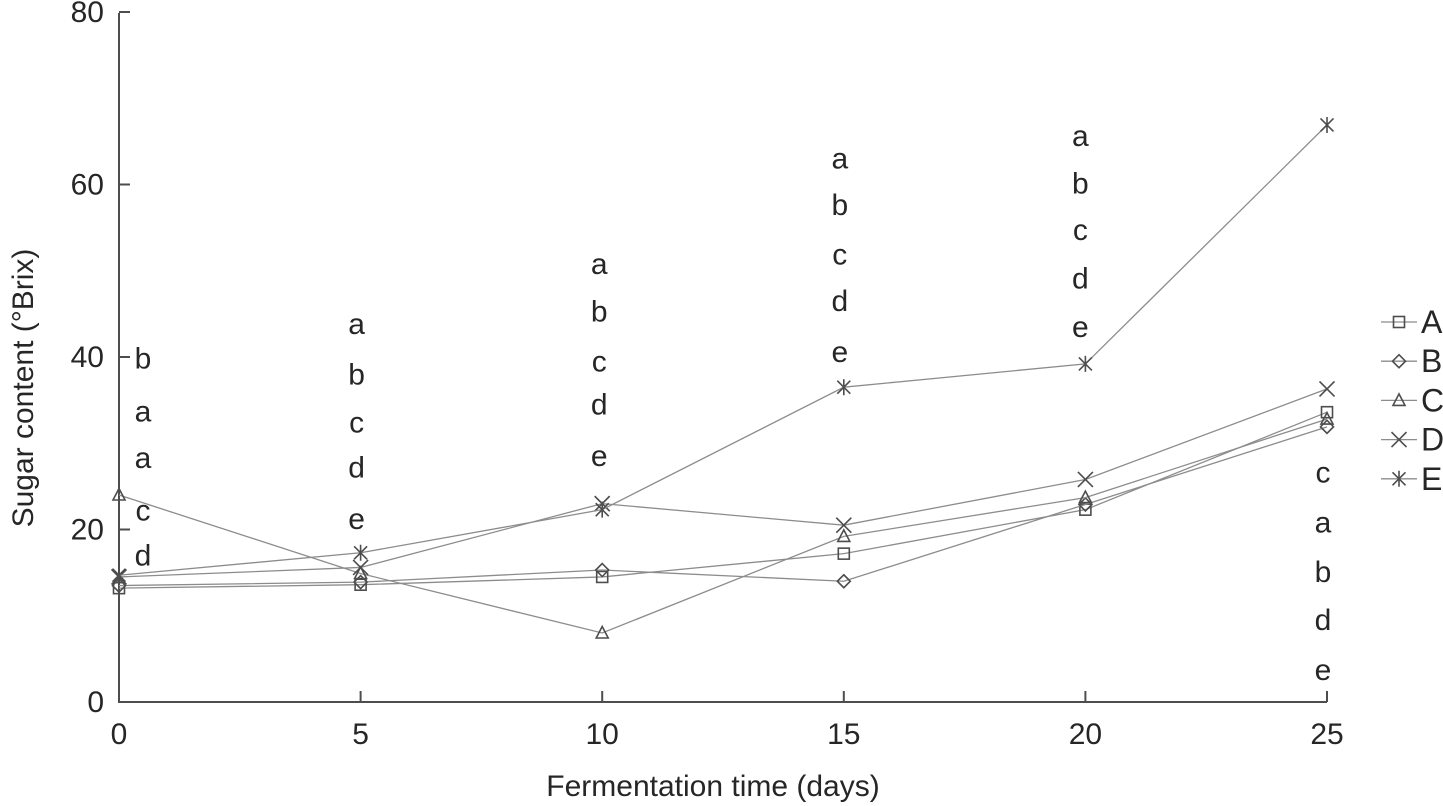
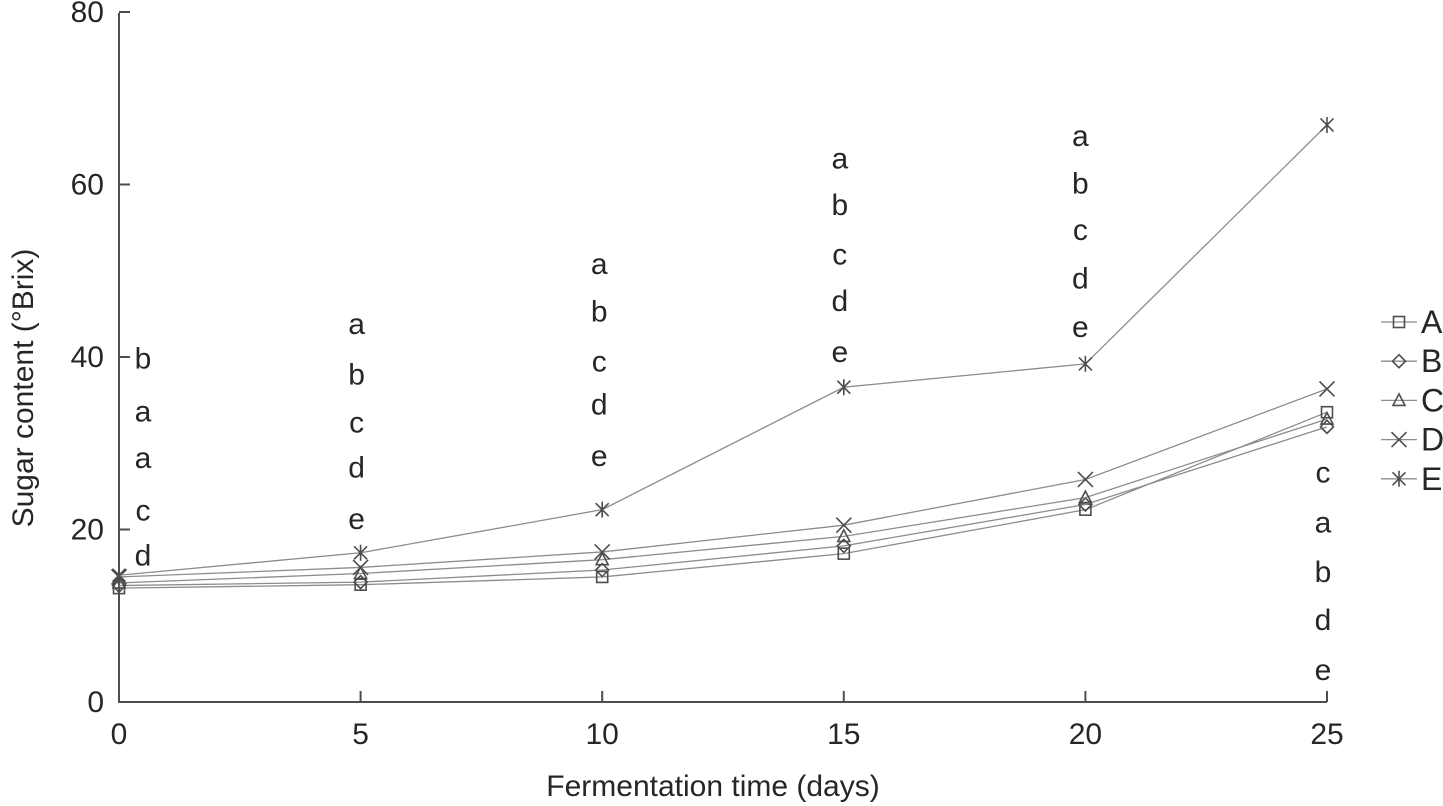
C/0: 24 -> 14
C/10: 8 -> 16
D/10: 23 -> 17
B/15: 14 -> 18
